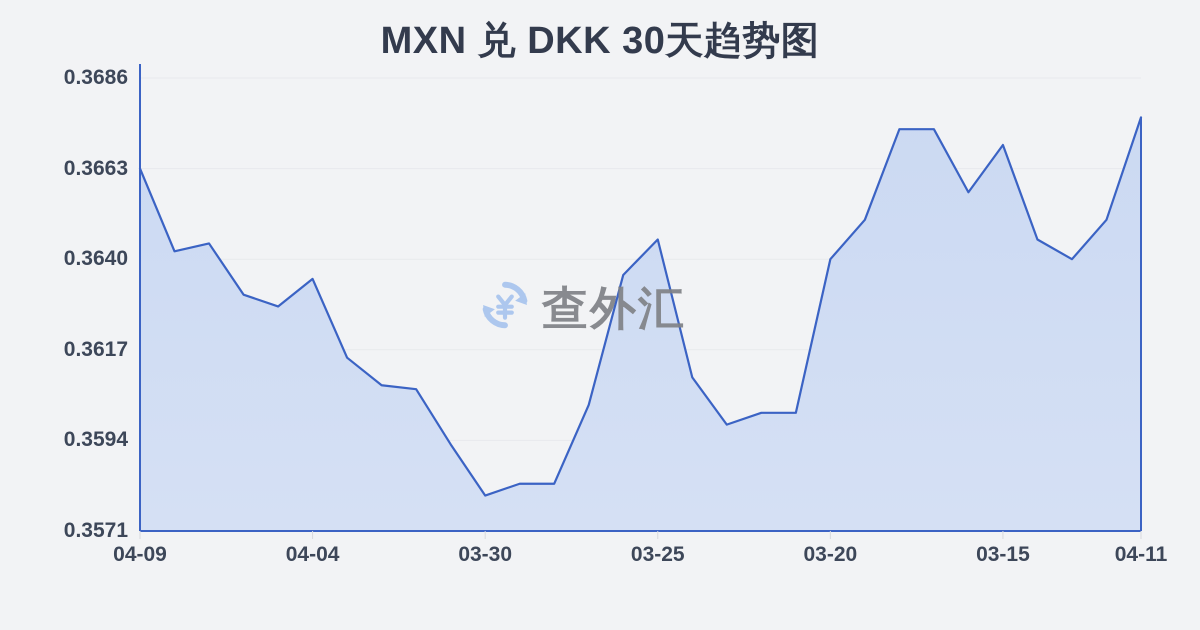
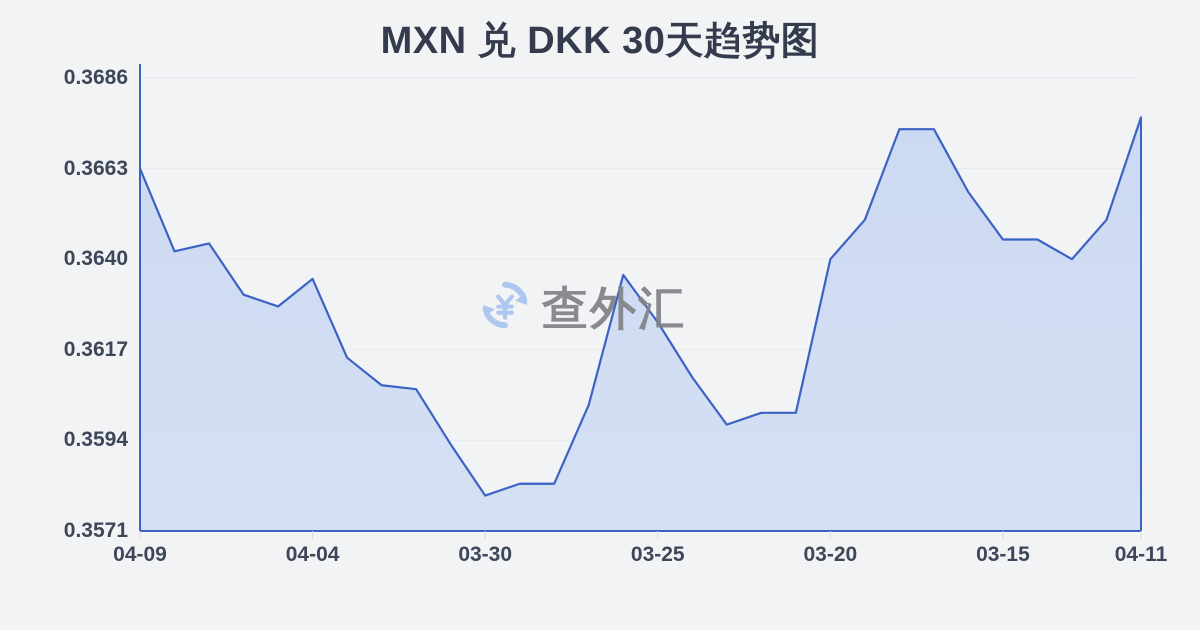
03-25: 0.3645 -> 0.3624
03-15: 0.3669 -> 0.3645
